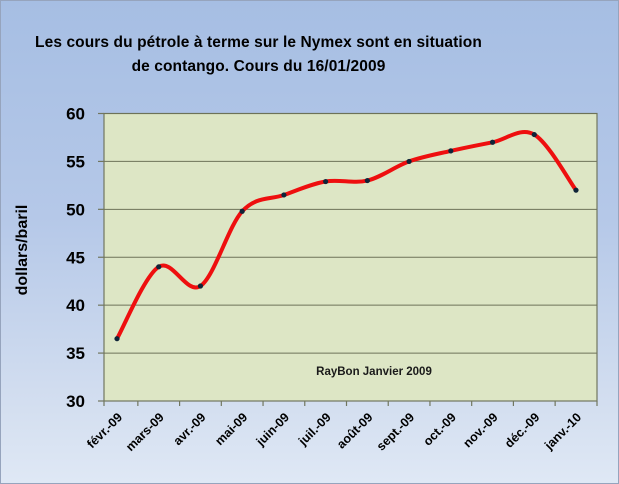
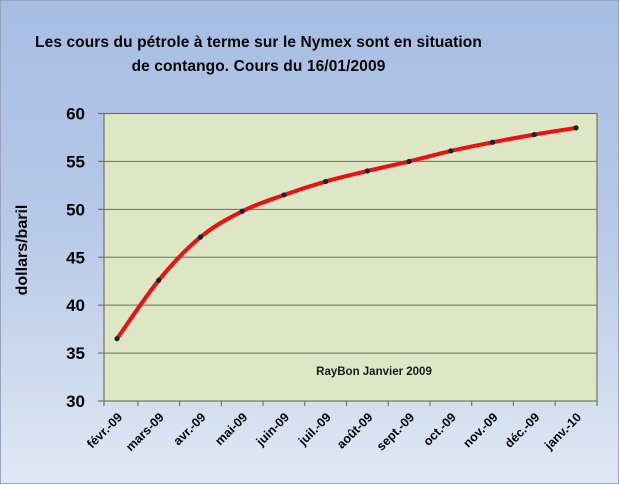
mars-09: 44 -> 43
avr.-09: 42 -> 47
août-09: 53 -> 54
janv.-10: 52 -> 58
